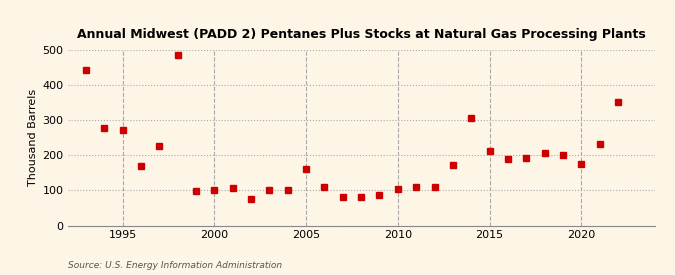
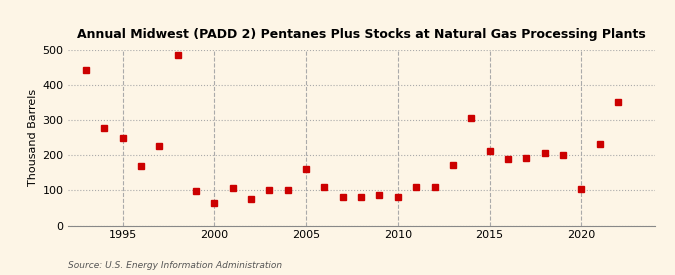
1995: 270 -> 250
2000: 100 -> 65
2010: 105 -> 80
2020: 175 -> 105
